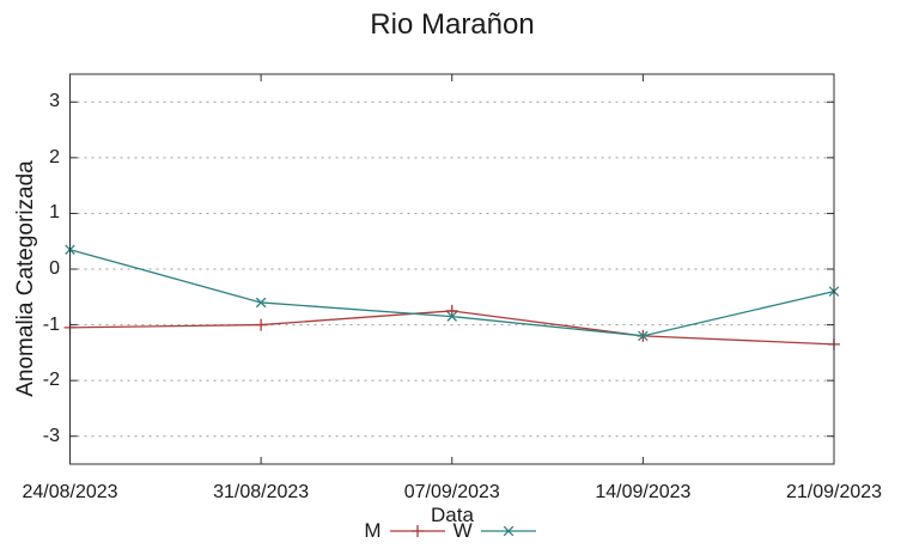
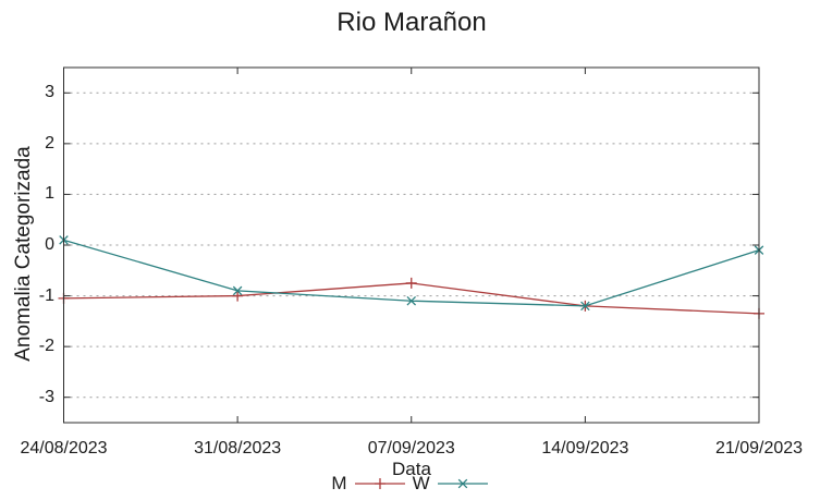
W/24/08/2023: 0.3 -> 0.1
W/31/08/2023: -0.6 -> -0.9
W/07/09/2023: -0.8 -> -1.1
W/21/09/2023: -0.4 -> -0.1
